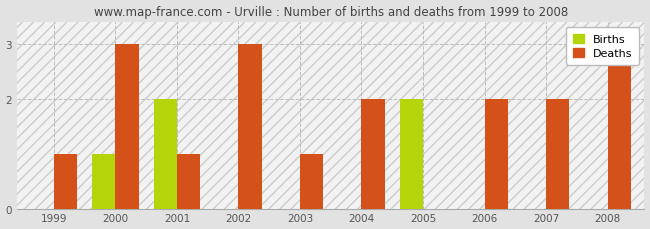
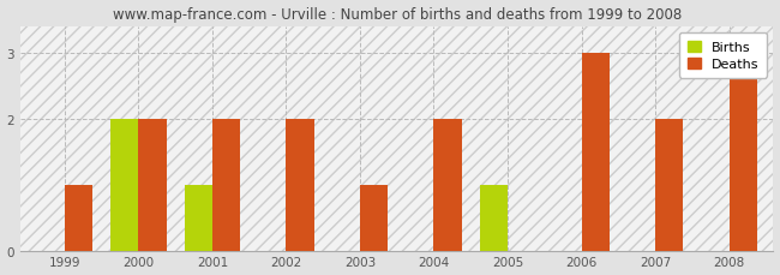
Births/2000: 1 -> 2
Deaths/2000: 3 -> 2
Births/2001: 2 -> 1
Deaths/2001: 1 -> 2
Deaths/2002: 3 -> 2
Births/2005: 2 -> 1
Deaths/2006: 2 -> 3
